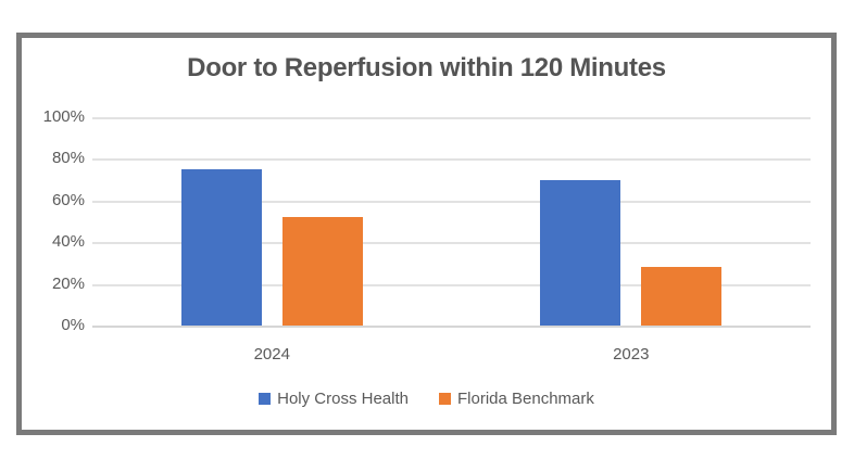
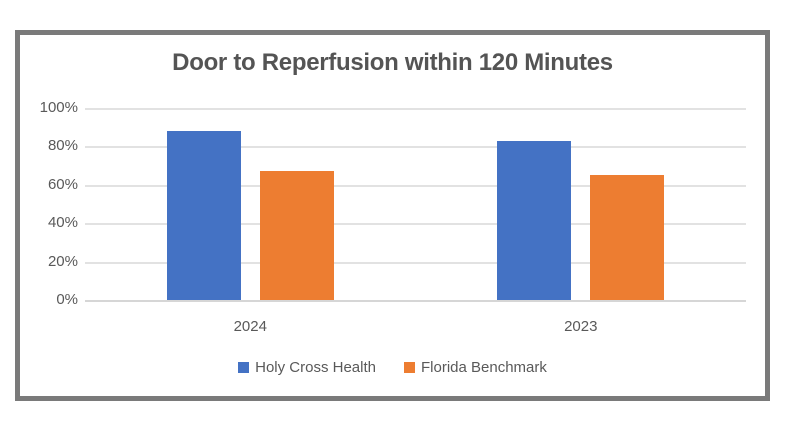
Holy Cross Health/2024: 75% -> 88%
Florida Benchmark/2024: 52% -> 67%
Holy Cross Health/2023: 70% -> 83%
Florida Benchmark/2023: 28% -> 65%
